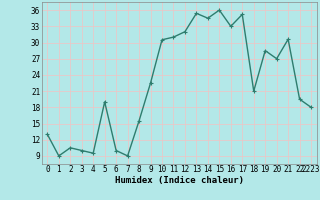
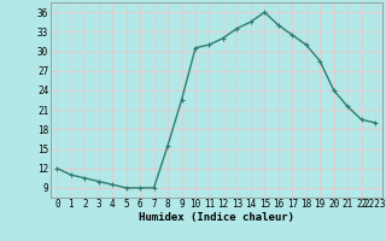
0: 13.0 -> 12.0
1: 9.0 -> 11.0
5: 19.0 -> 9.0
6: 10.0 -> 9.0
13: 35.4 -> 33.5
16: 33.0 -> 34.0
17: 35.2 -> 32.5
18: 21.0 -> 31.0
20: 27.0 -> 24.0
21: 30.6 -> 21.5
2223: 18.0 -> 19.0
